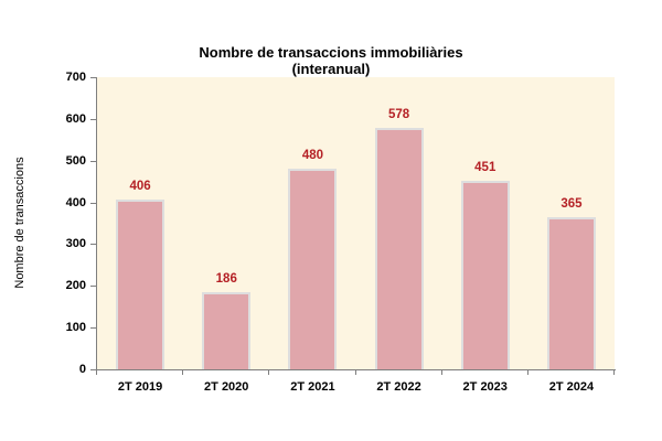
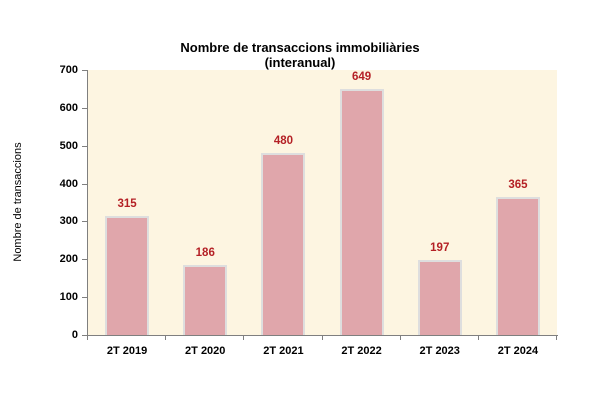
2T 2019: 406 -> 315
2T 2022: 578 -> 649
2T 2023: 451 -> 197
